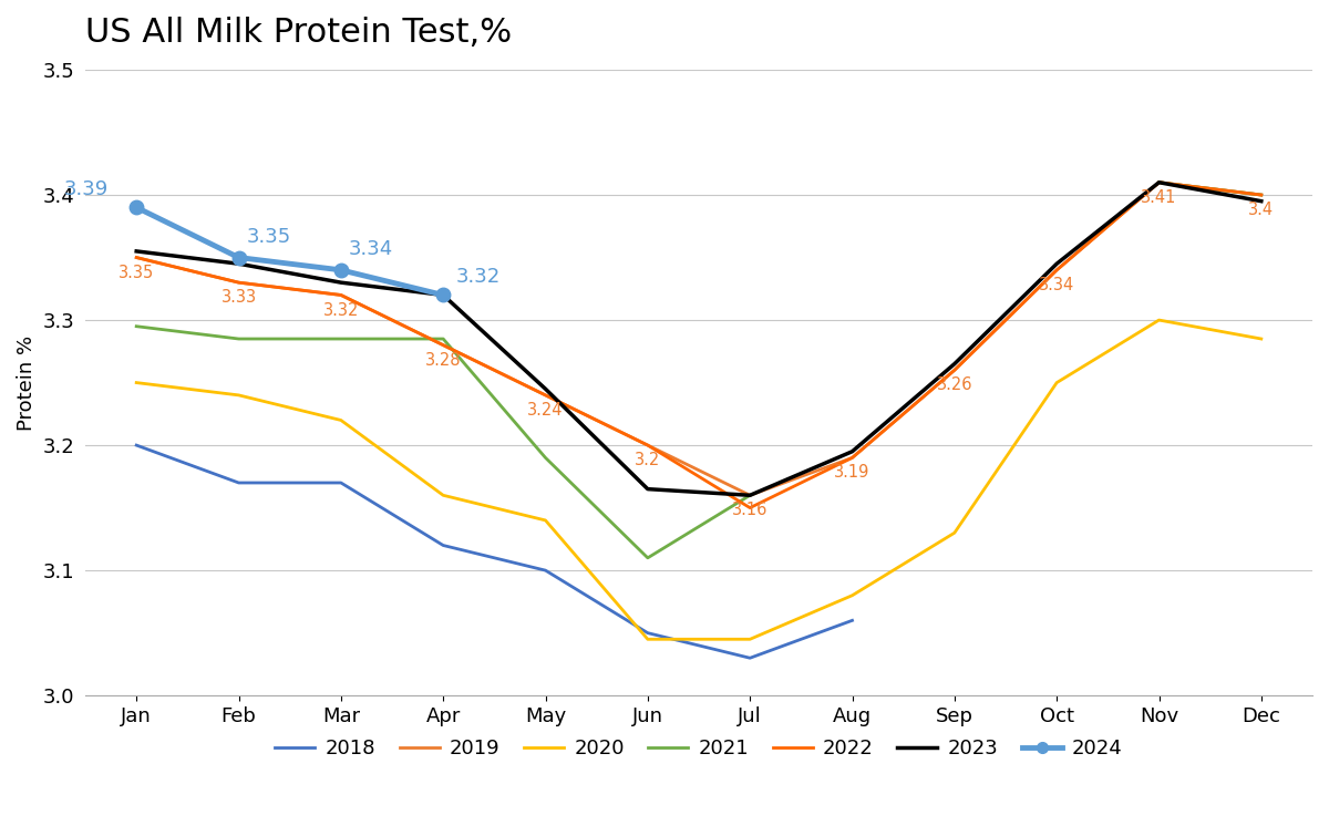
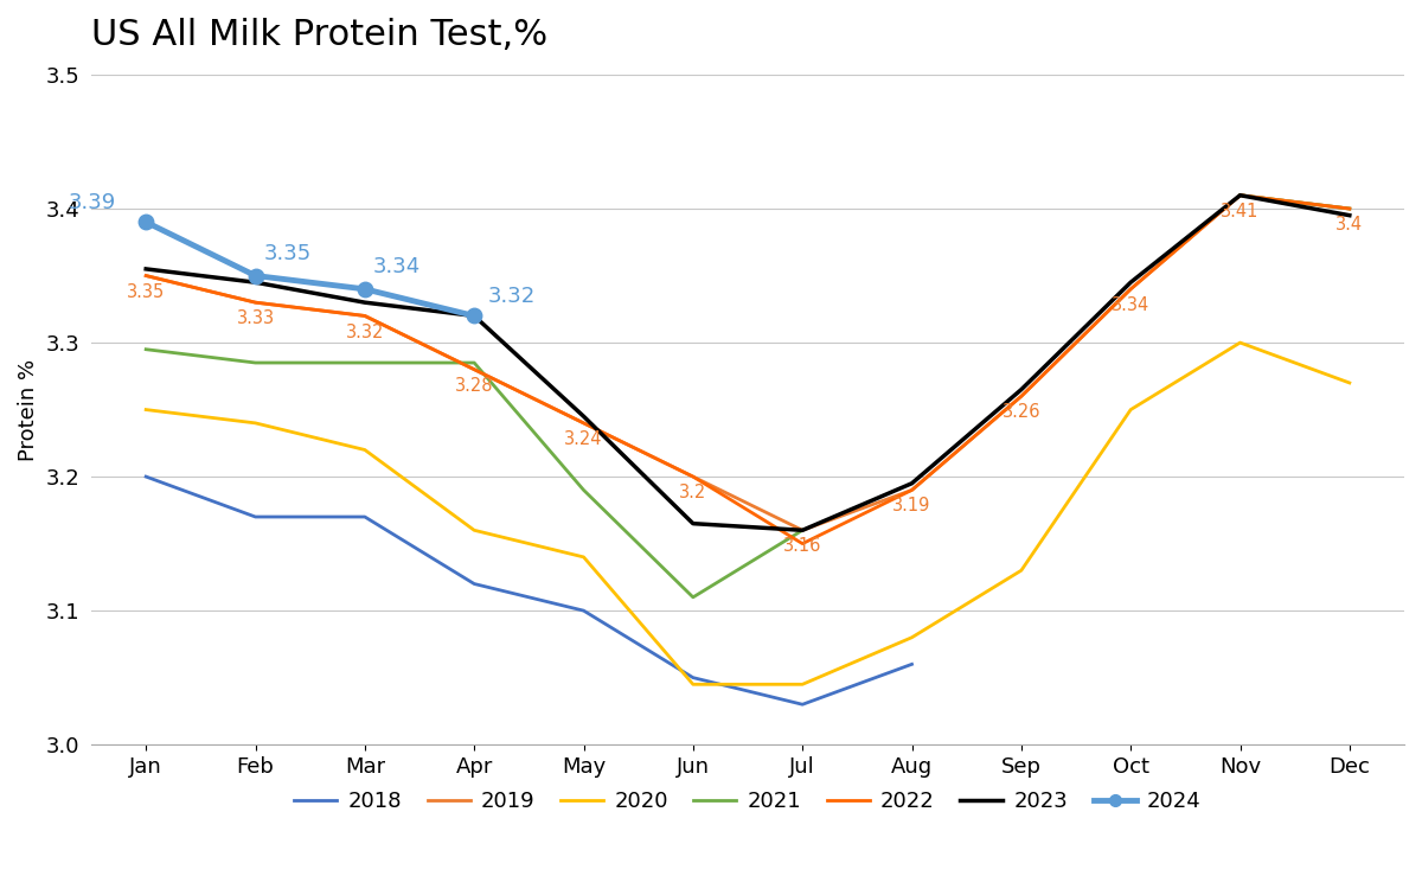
2020/Dec: 3.285 -> 3.270
